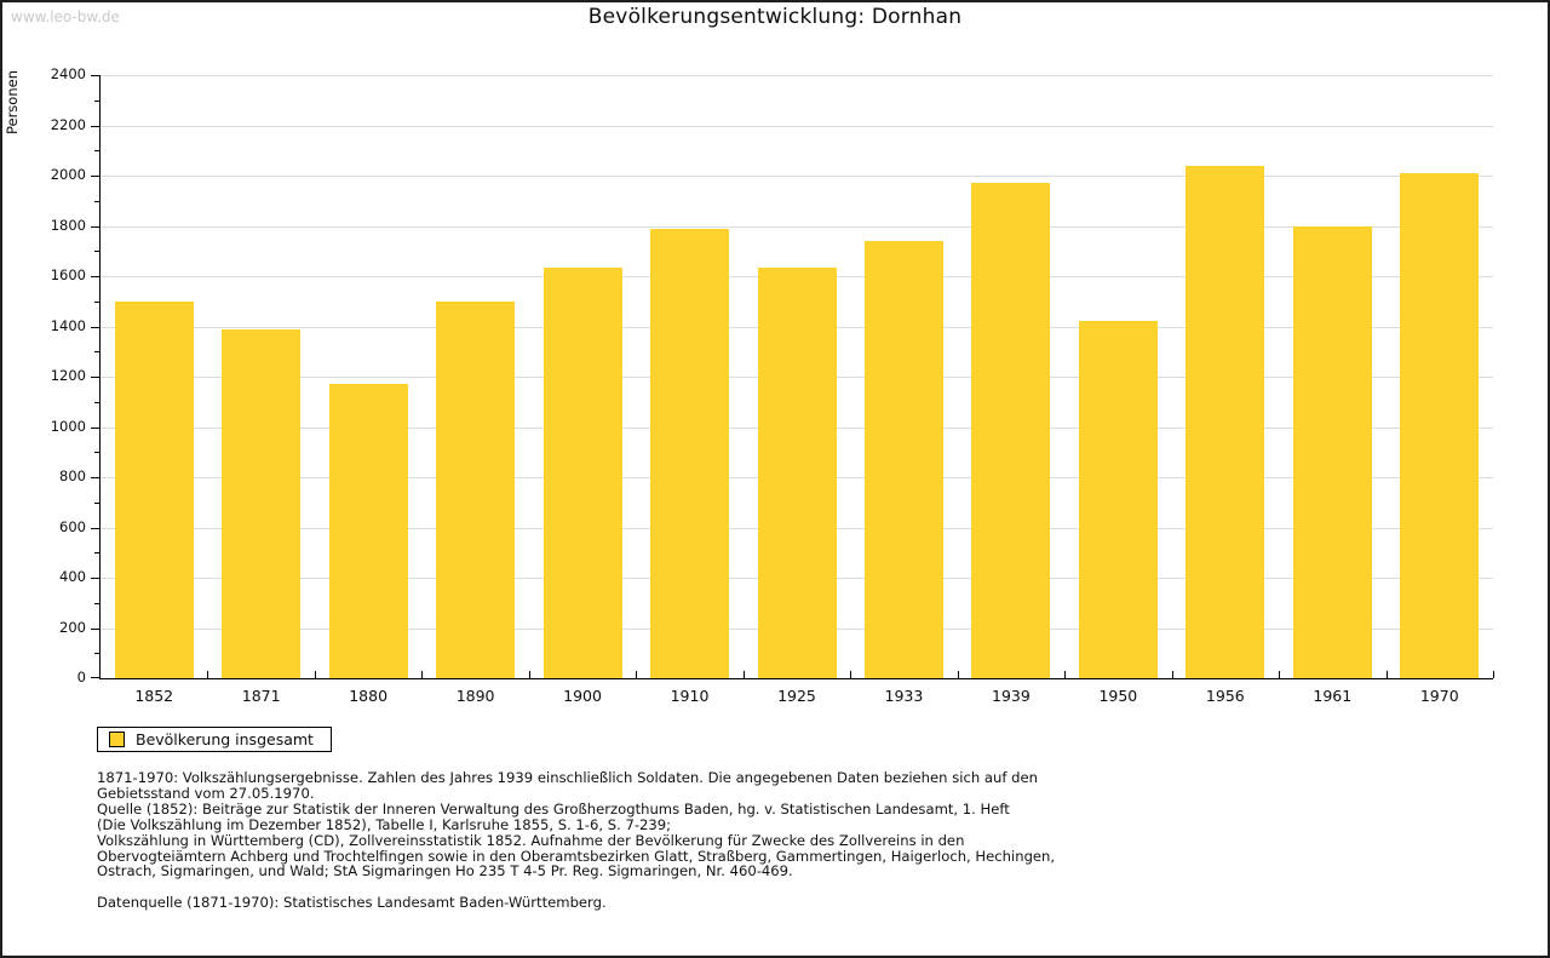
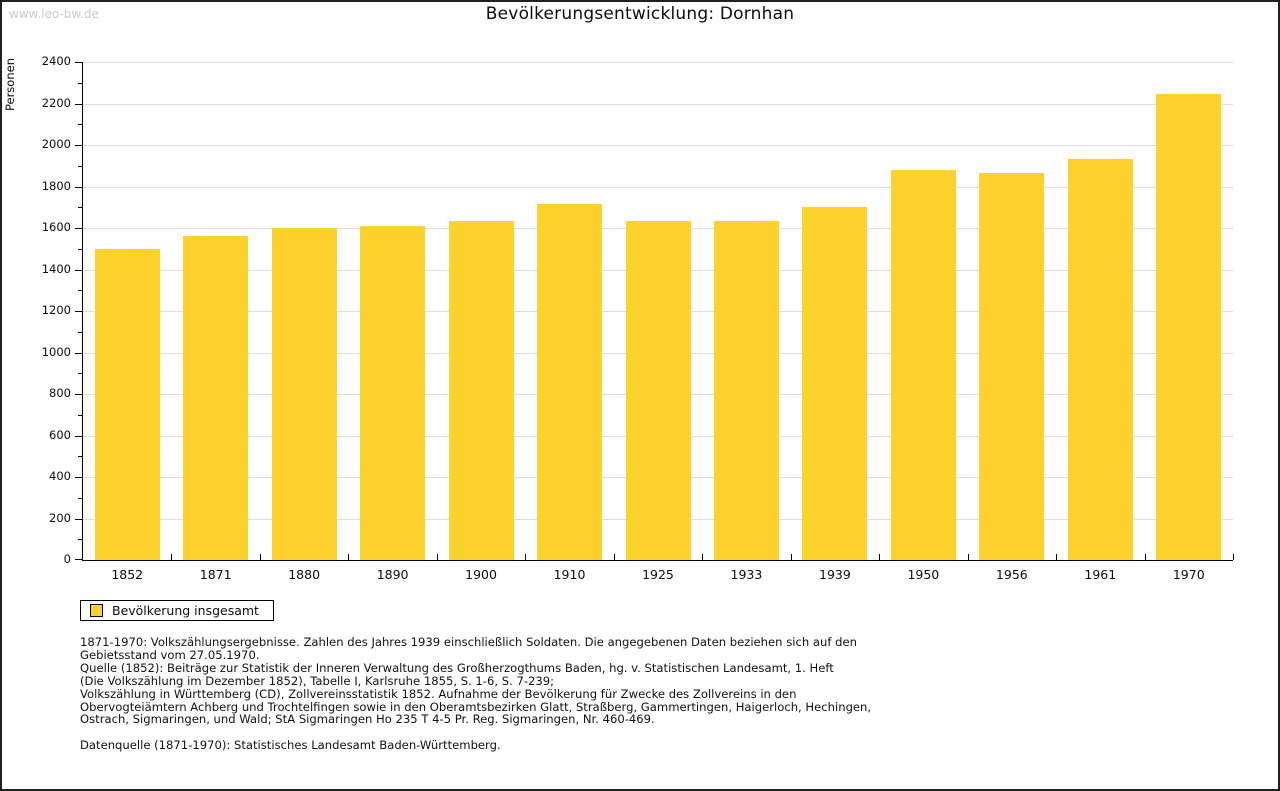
1871: 1390 -> 1560
1880: 1170 -> 1600
1890: 1500 -> 1610
1910: 1790 -> 1720
1933: 1740 -> 1640
1939: 1970 -> 1700
1950: 1420 -> 1880
1956: 2040 -> 1860
1961: 1800 -> 1940
1970: 2010 -> 2240
